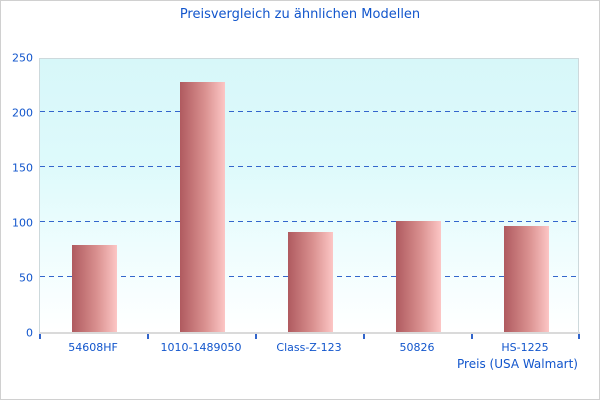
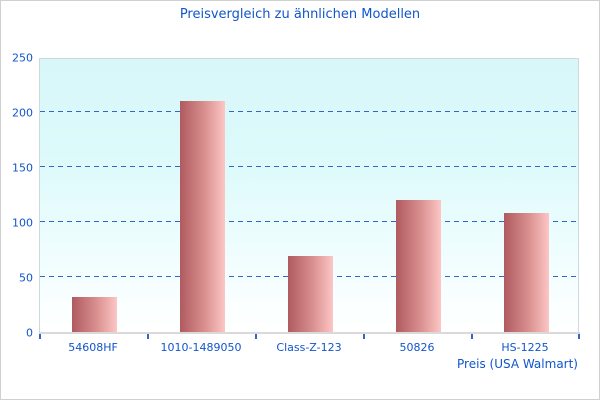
54608HF: 79 -> 32
1010-1489050: 227 -> 210
Class-Z-123: 91 -> 69
50826: 101 -> 120
HS-1225: 96 -> 108
